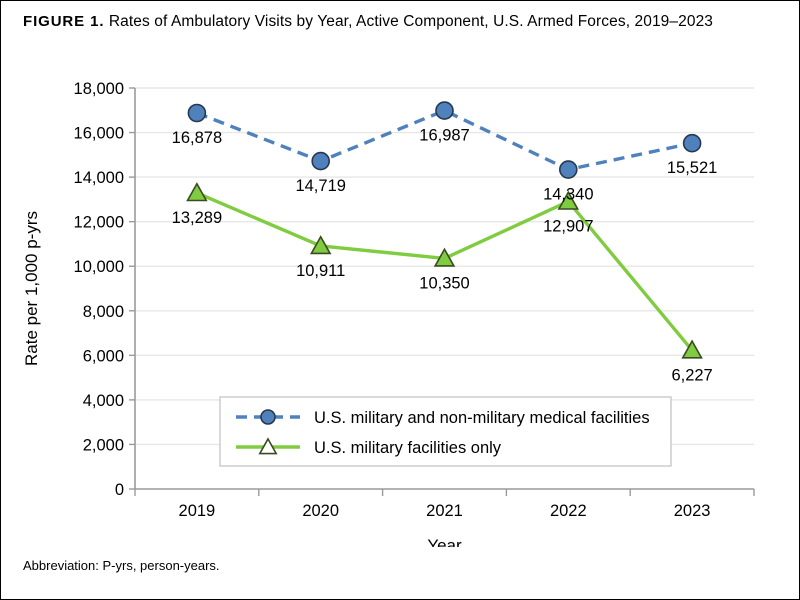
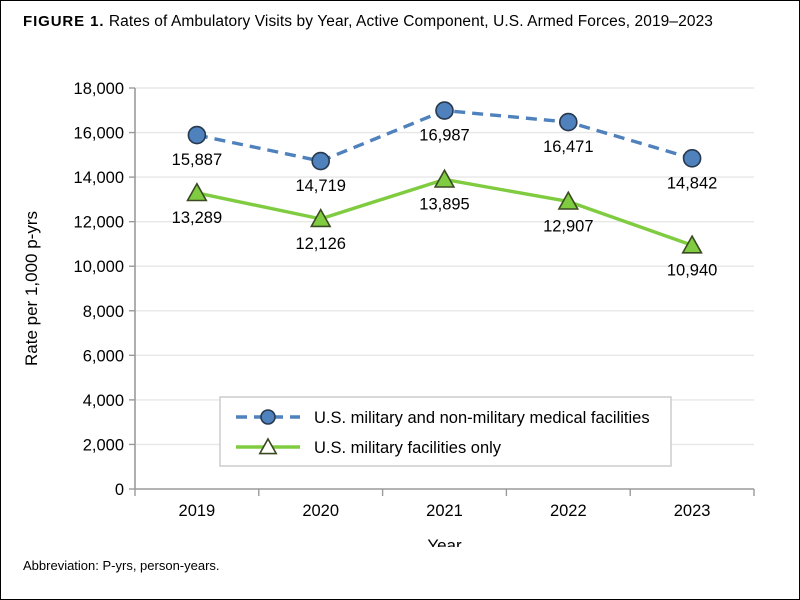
U.S. military and non-military medical facilities/2019: 16,878 -> 15,887
U.S. military facilities only/2020: 10,911 -> 12,126
U.S. military facilities only/2021: 10,350 -> 13,895
U.S. military and non-military medical facilities/2022: 14,340 -> 16,471
U.S. military and non-military medical facilities/2023: 15,521 -> 14,842
U.S. military facilities only/2023: 6,227 -> 10,940
